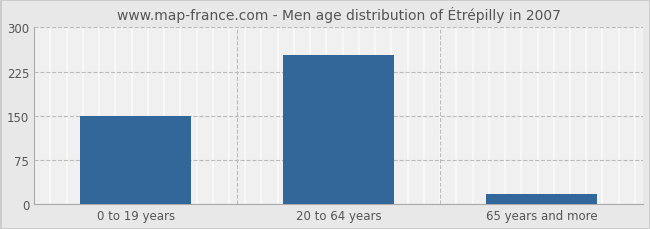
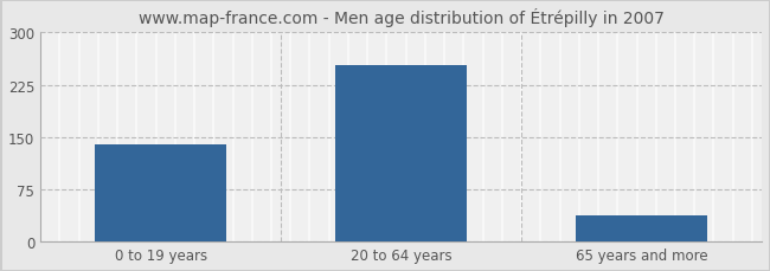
0 to 19 years: 150 -> 140
65 years and more: 18 -> 38
